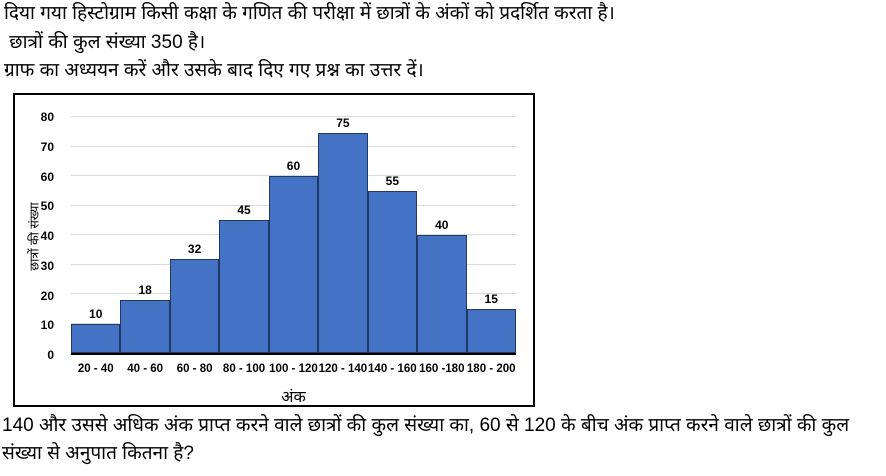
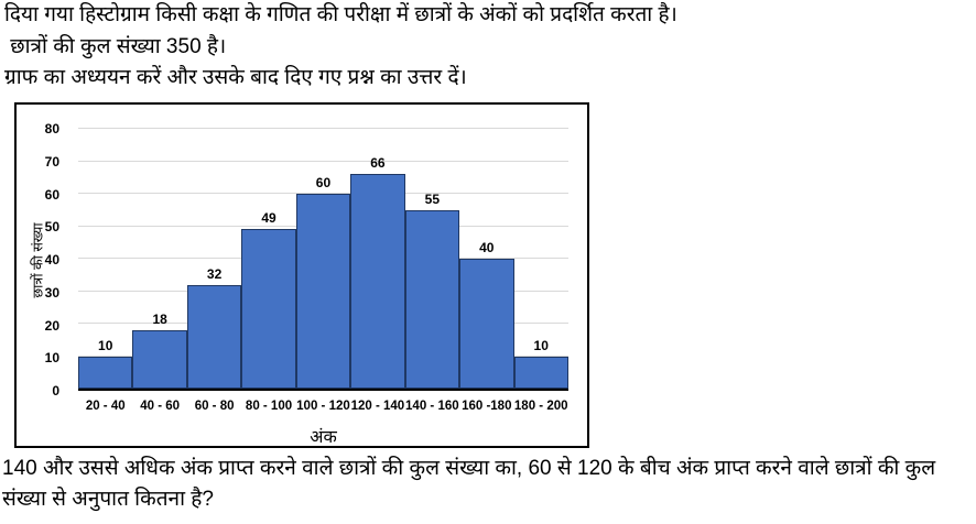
80 - 100: 45 -> 49
120 - 140: 75 -> 66
180 - 200: 15 -> 10
